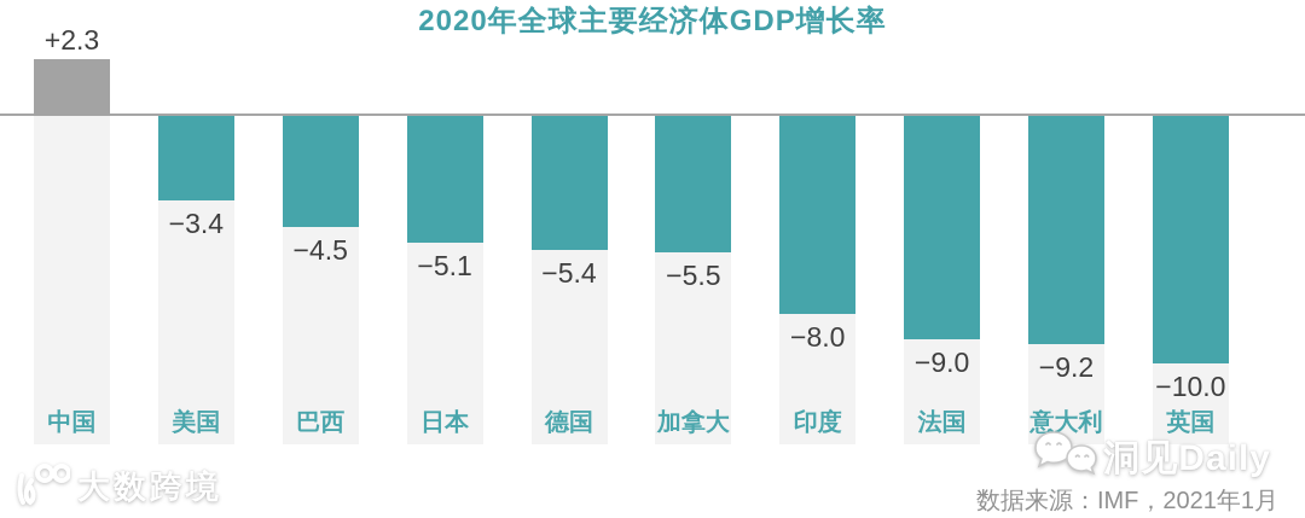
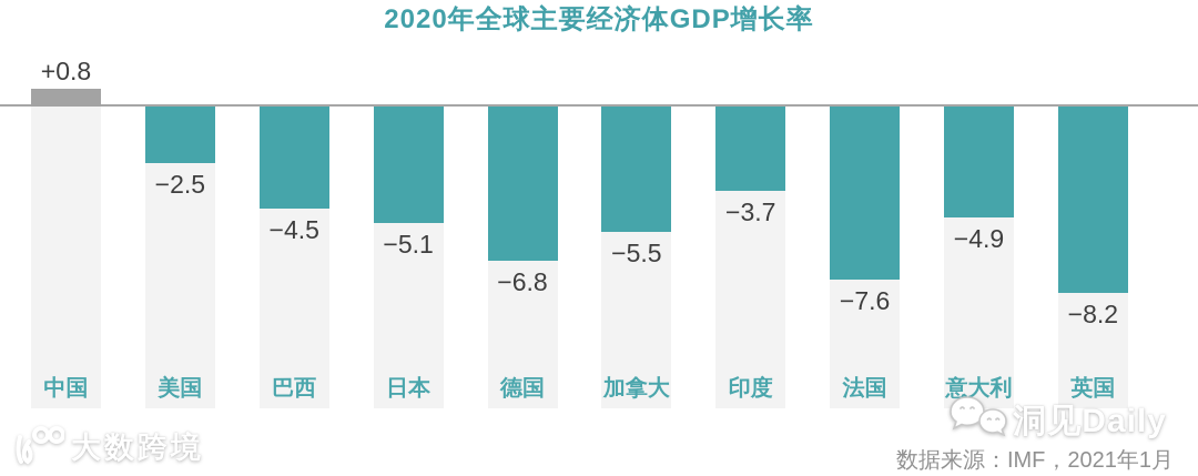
中国: +2.3 -> +0.8
美国: −3.4 -> −2.5
德国: −5.4 -> −6.8
印度: −8.0 -> −3.7
法国: −9.0 -> −7.6
意大利: −9.2 -> −4.9
英国: −10.0 -> −8.2
